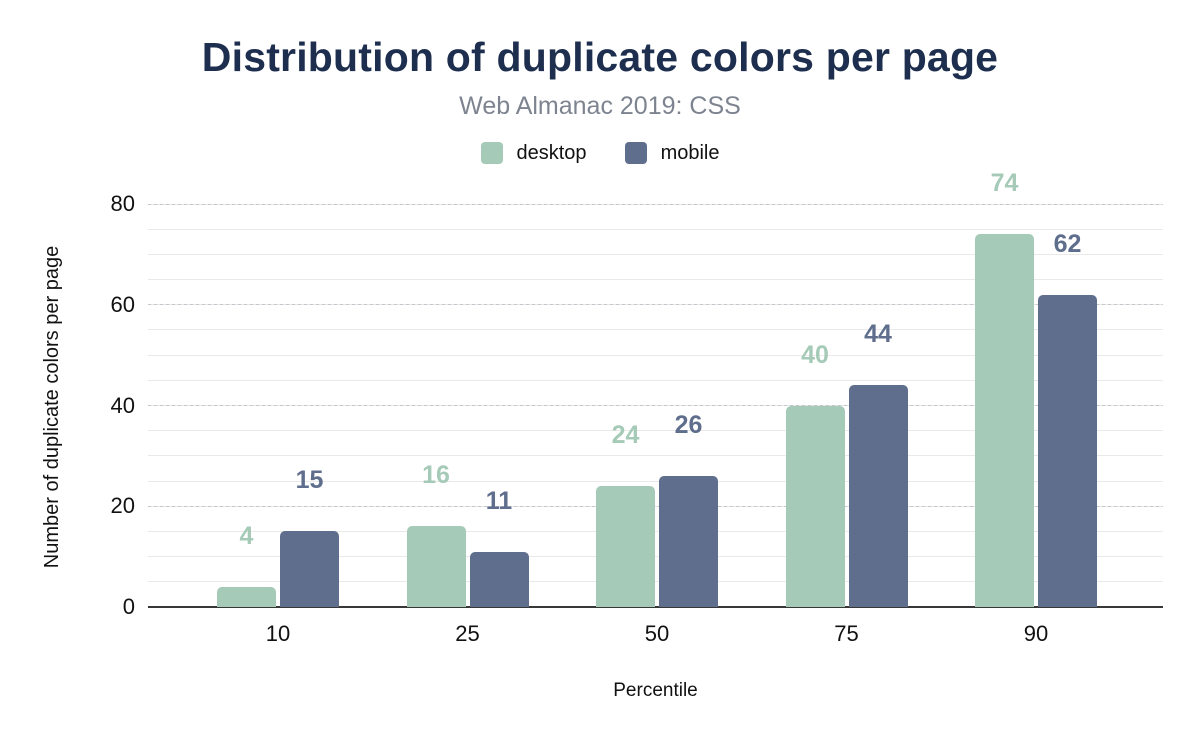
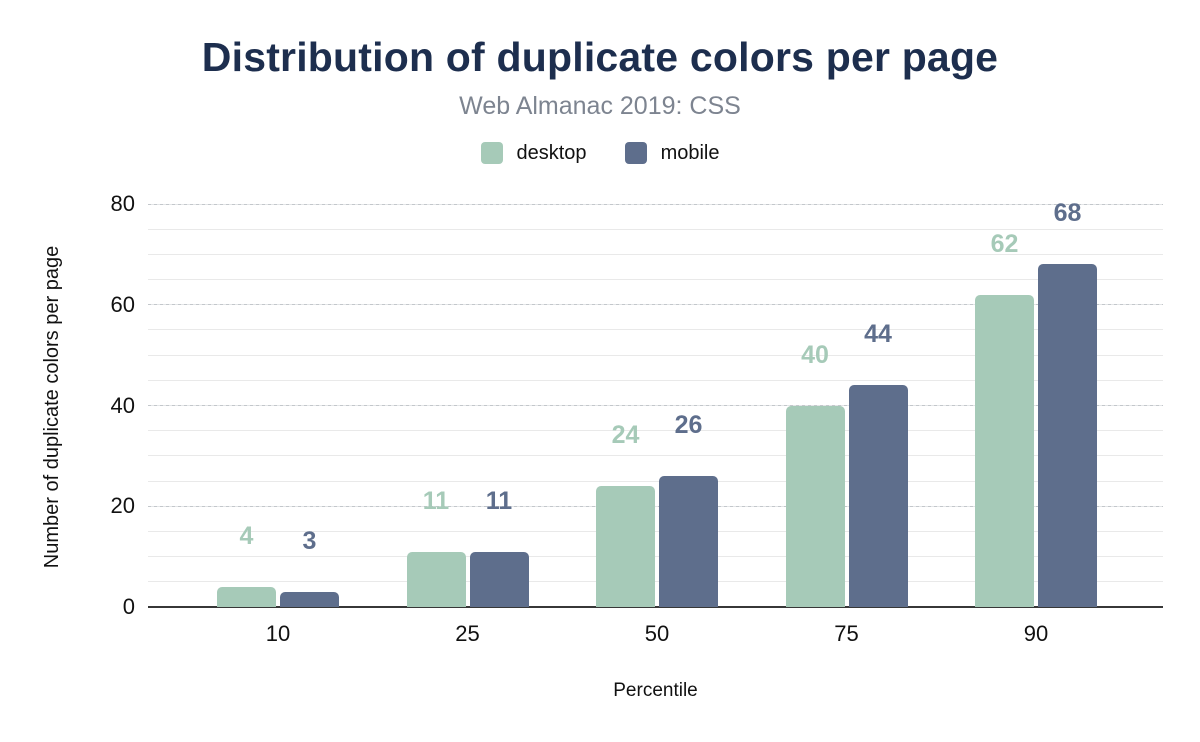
mobile/10: 15 -> 3
desktop/25: 16 -> 11
desktop/90: 74 -> 62
mobile/90: 62 -> 68
